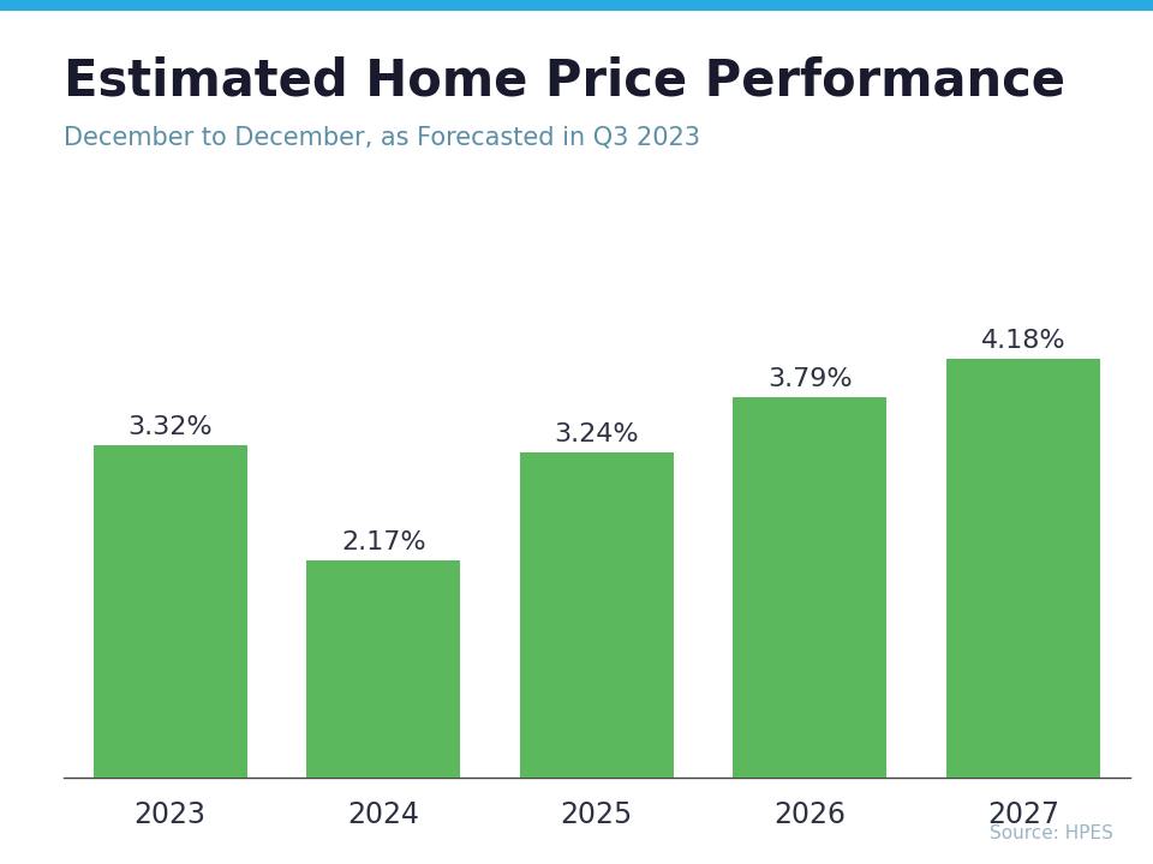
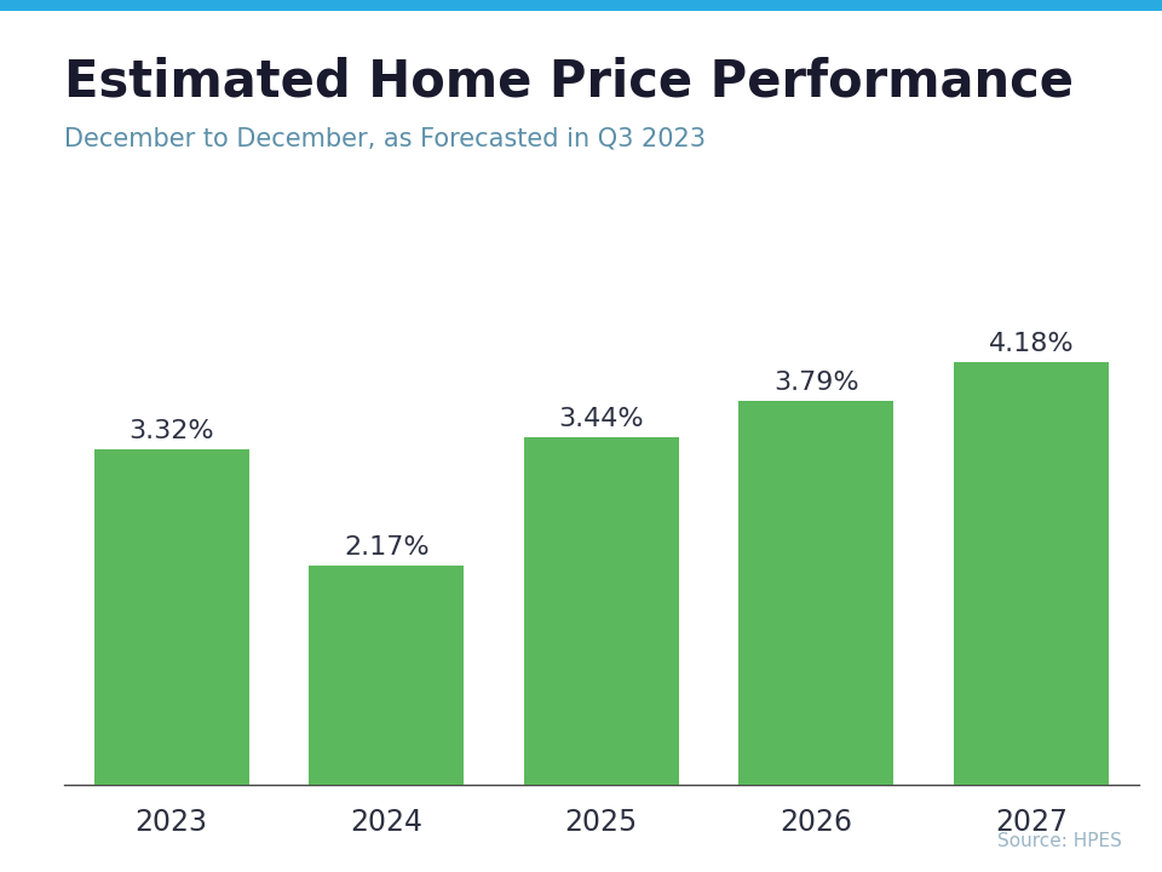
2025: 3.24% -> 3.44%
